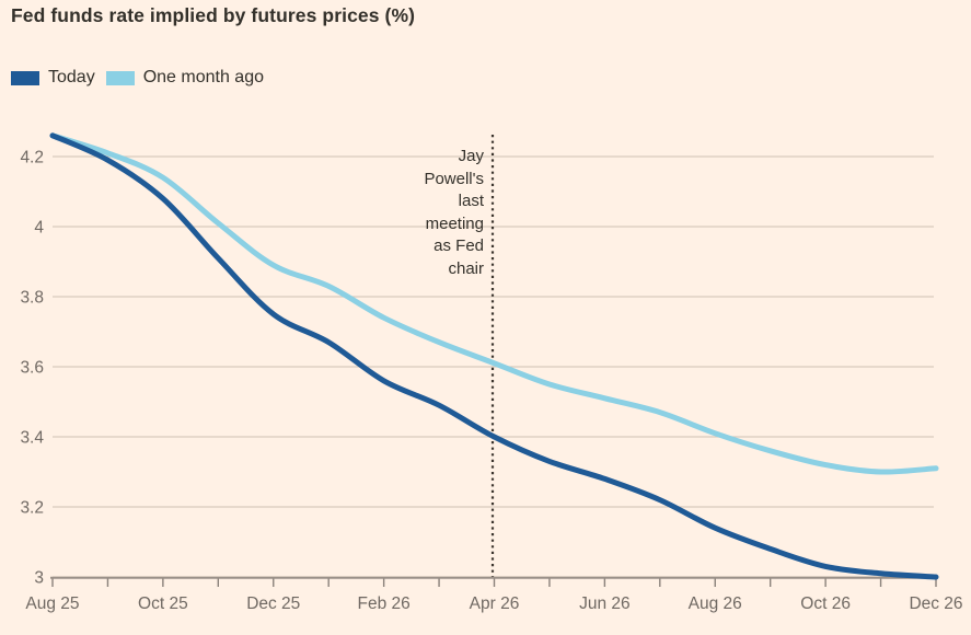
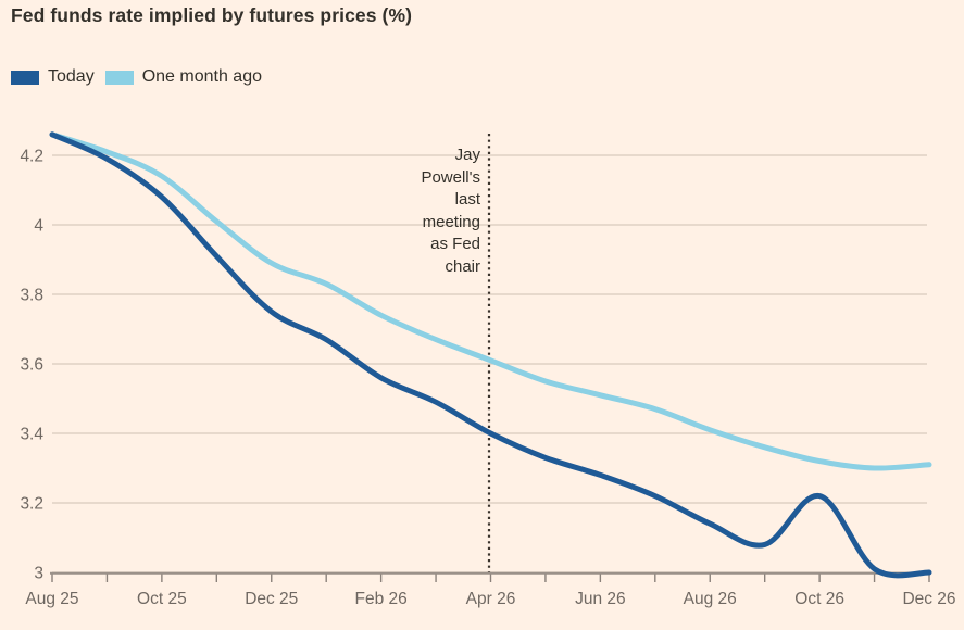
Today/Oct 26: 3.03 -> 3.22
